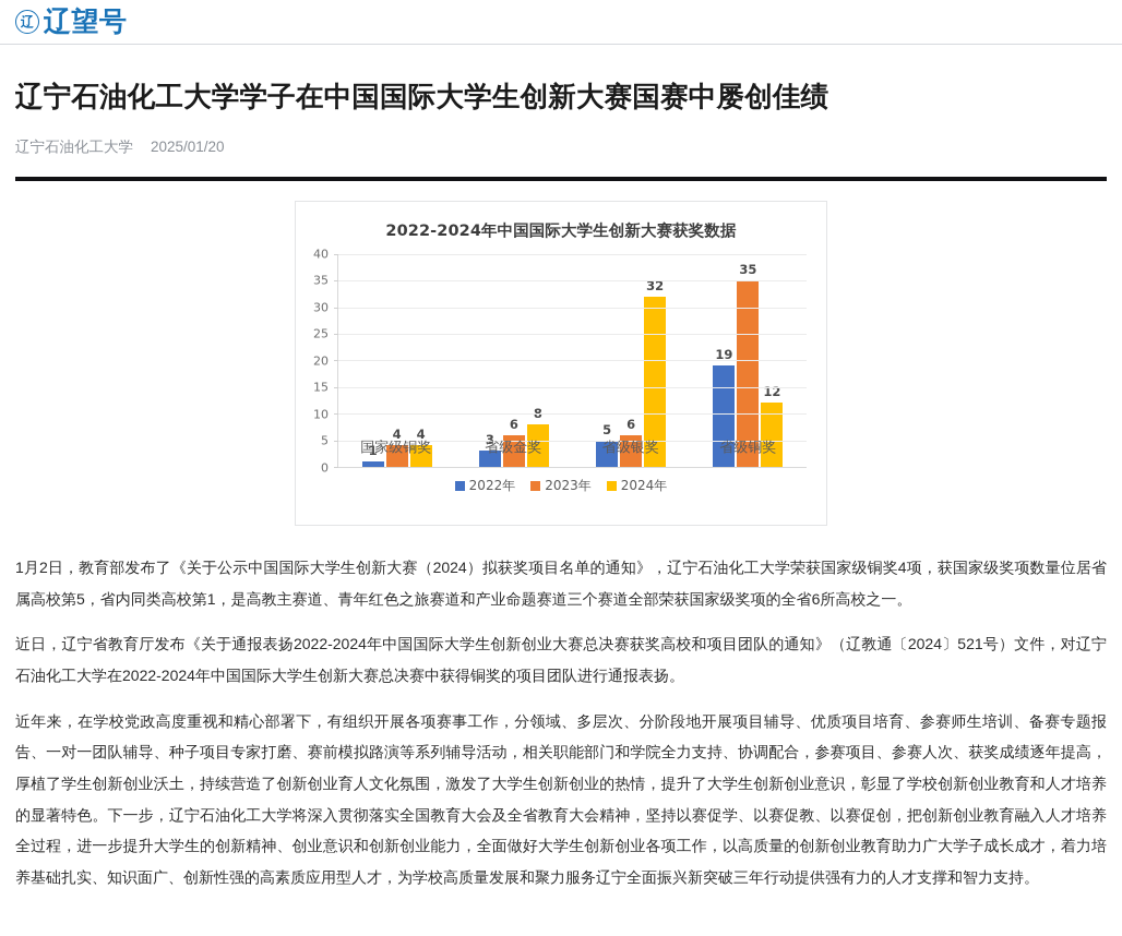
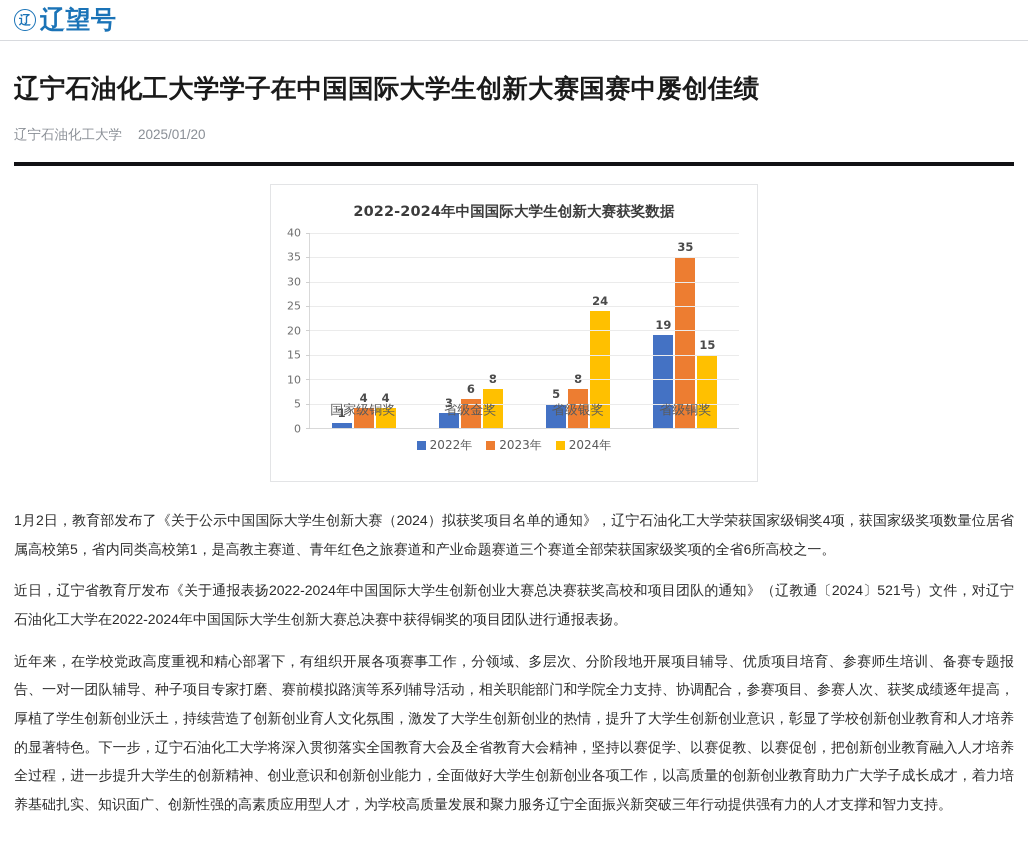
2023年/省级银奖: 6 -> 8
2024年/省级银奖: 32 -> 24
2024年/省级铜奖: 12 -> 15
